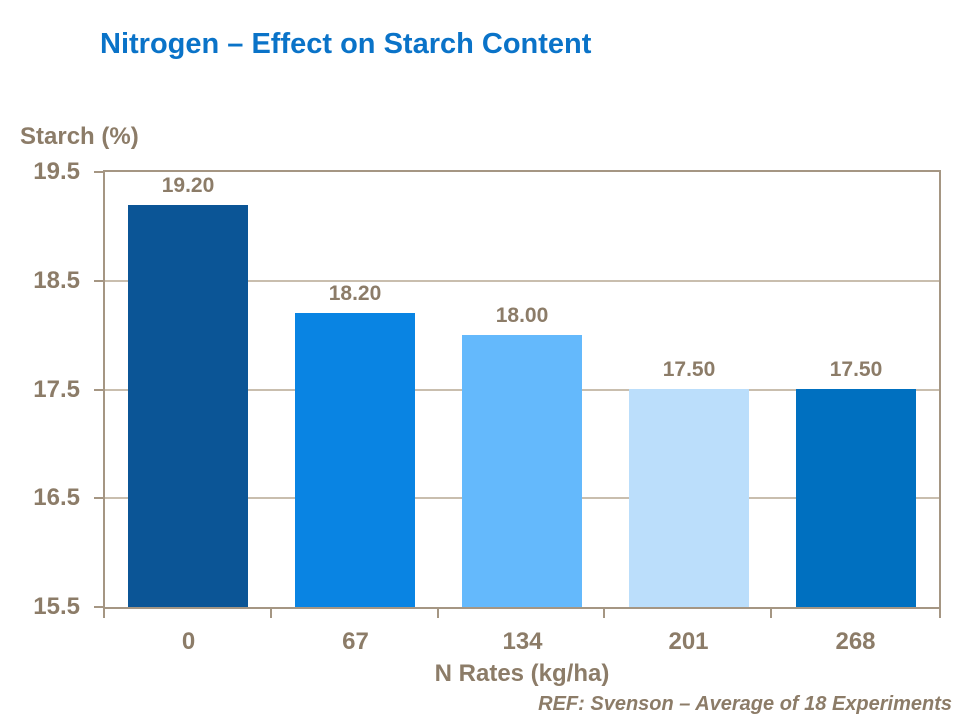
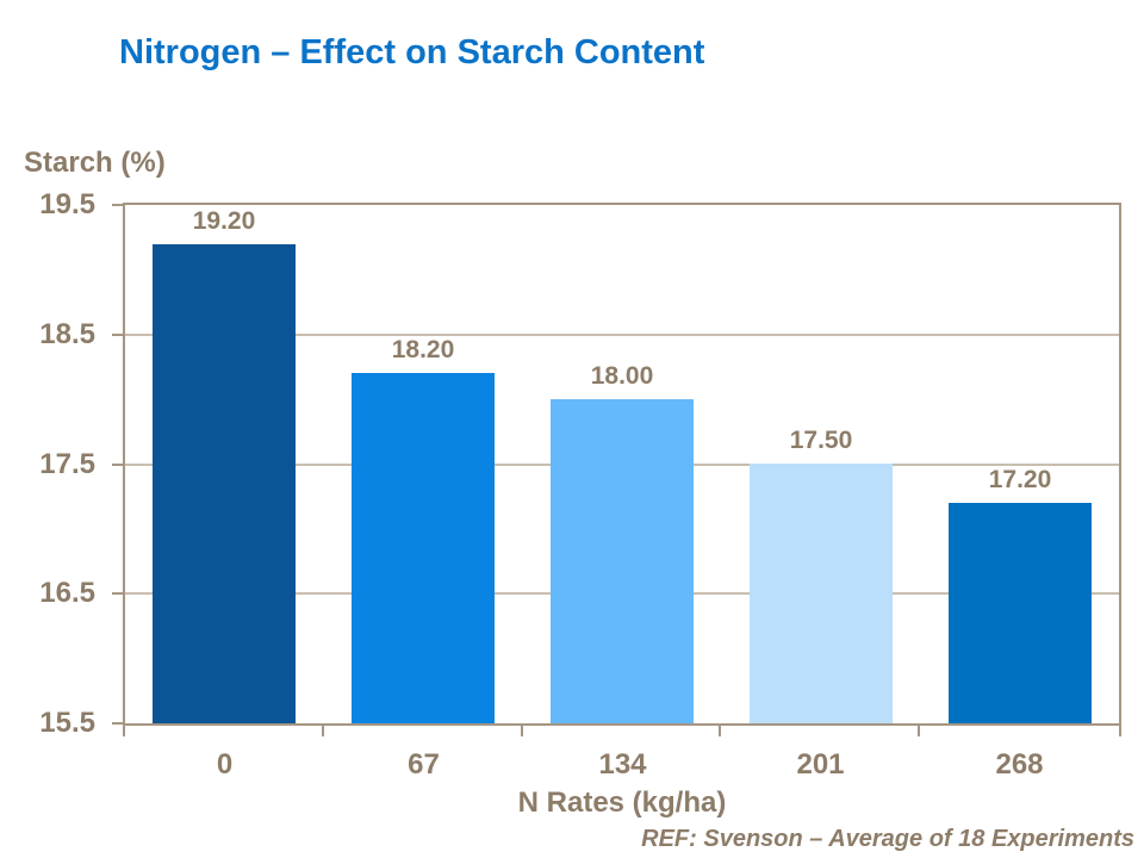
268: 17.50 -> 17.20
